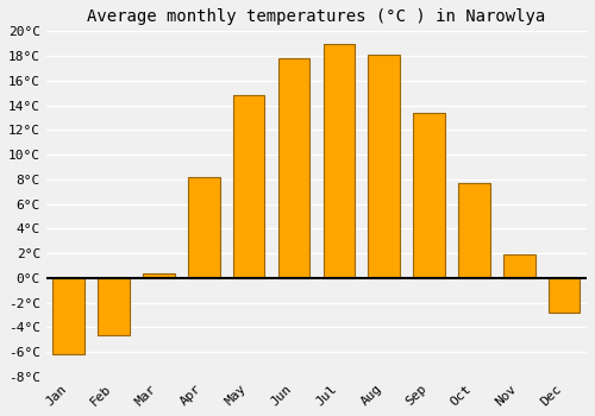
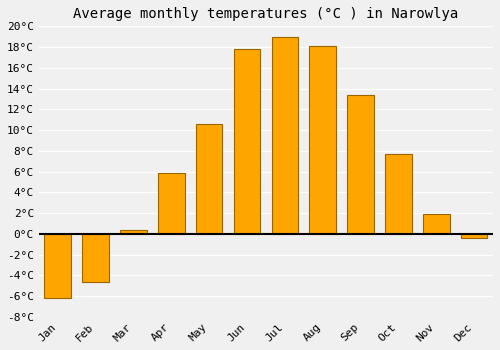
Apr: 8.2°C -> 5.9°C
May: 14.8°C -> 10.6°C
Dec: -2.8°C -> -0.4°C
